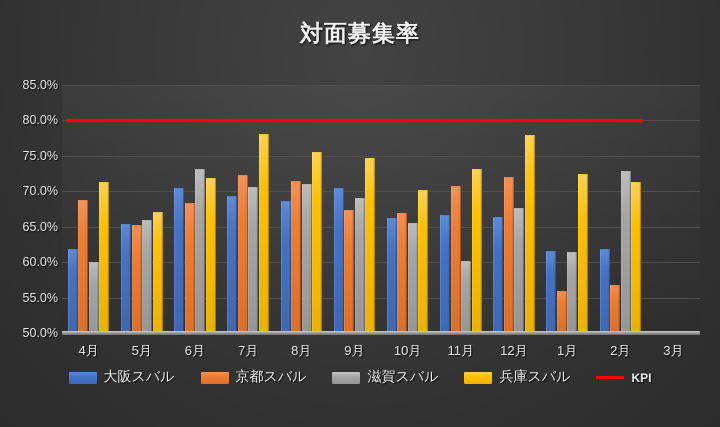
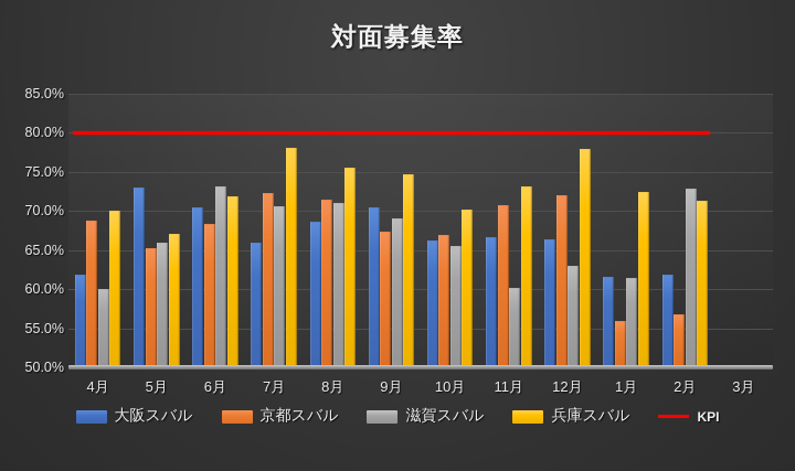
兵庫スバル/4月: 71% -> 70%
大阪スバル/5月: 65% -> 73%
大阪スバル/7月: 69% -> 66%
滋賀スバル/12月: 68% -> 63%
